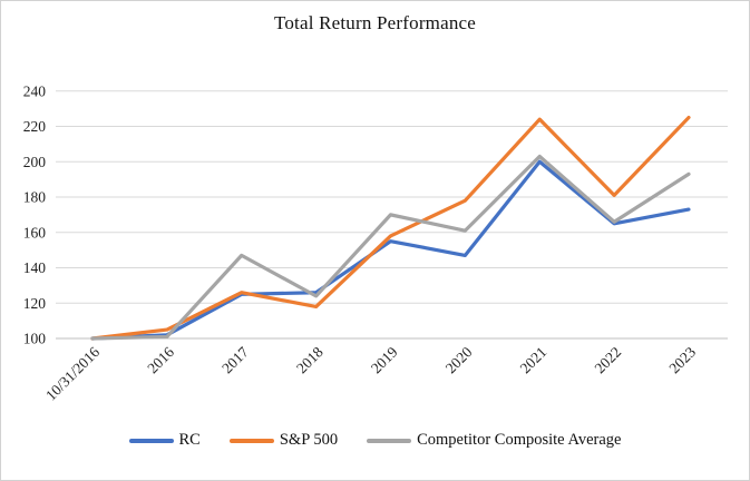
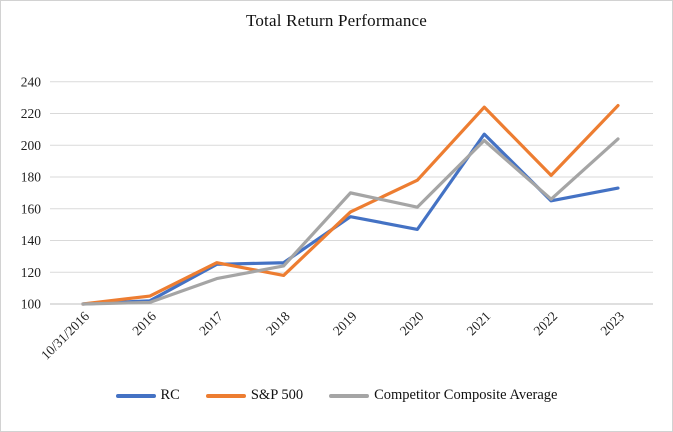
Competitor Composite Average/2017: 147 -> 116
RC/2021: 200 -> 207
Competitor Composite Average/2023: 193 -> 204
